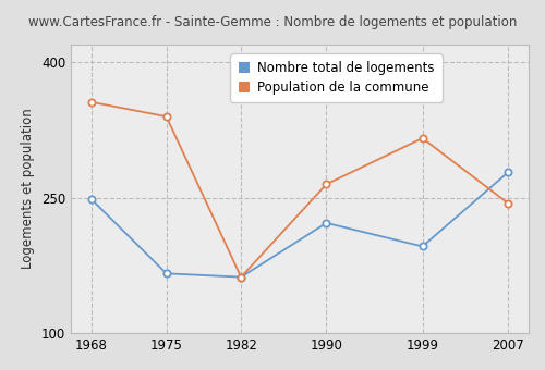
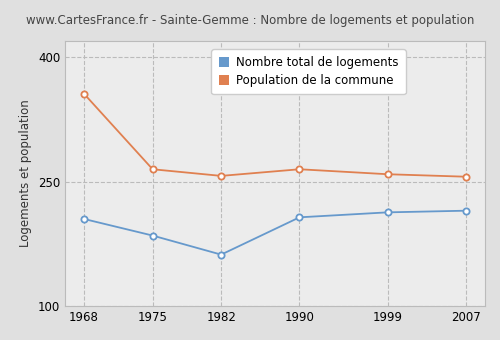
Nombre total de logements/1968: 248 -> 205
Nombre total de logements/1975: 166 -> 185
Population de la commune/1975: 340 -> 265
Population de la commune/1982: 162 -> 257
Nombre total de logements/1990: 222 -> 207
Nombre total de logements/1999: 196 -> 213
Population de la commune/1999: 316 -> 259
Nombre total de logements/2007: 278 -> 215
Population de la commune/2007: 244 -> 256
